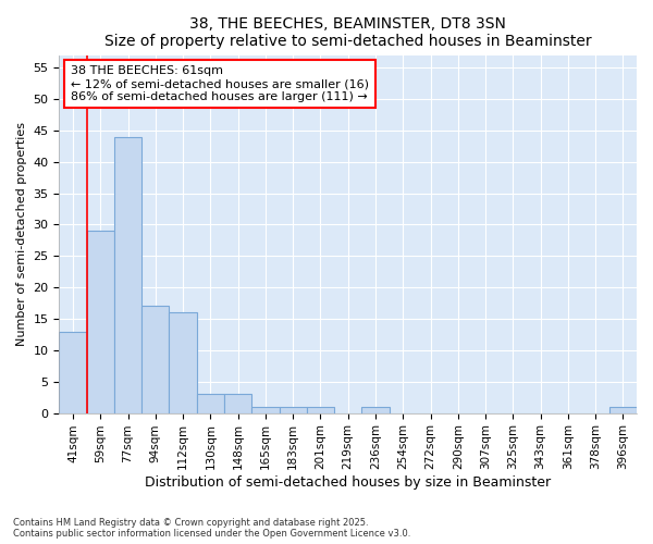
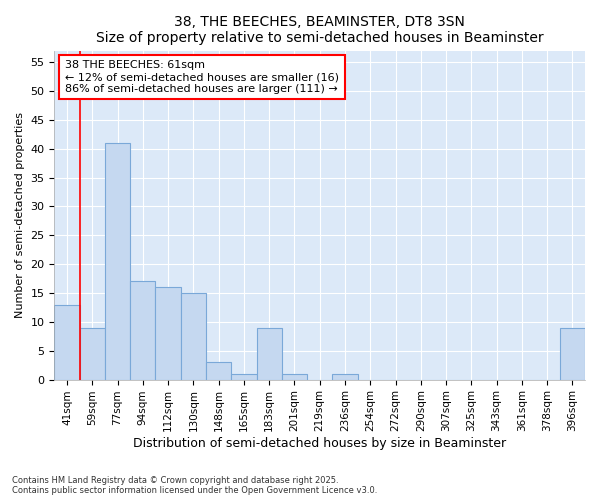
59sqm: 29 -> 9
77sqm: 44 -> 41
130sqm: 3 -> 15
183sqm: 1 -> 9
396sqm: 1 -> 9
